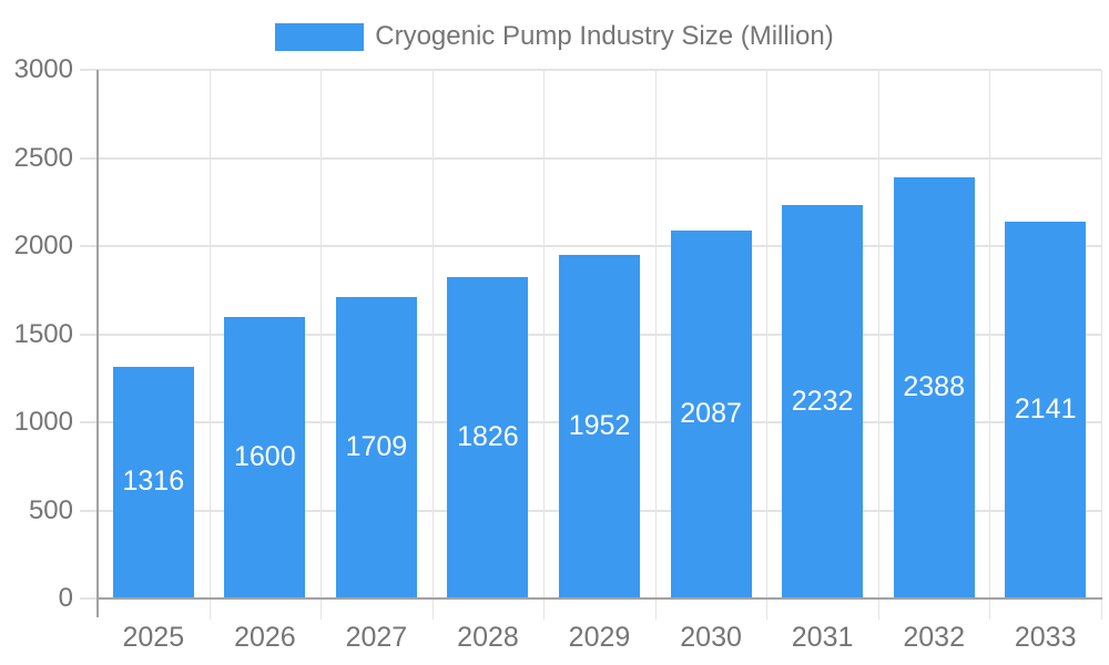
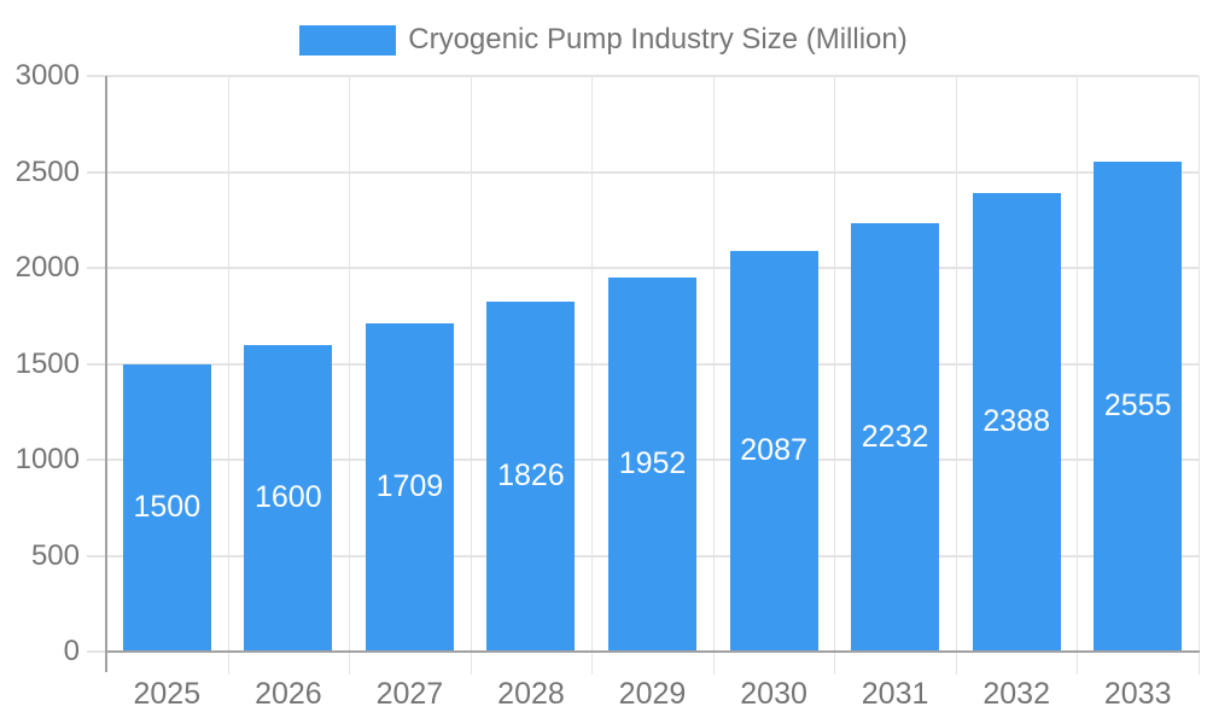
2025: 1316 -> 1500
2033: 2141 -> 2555
